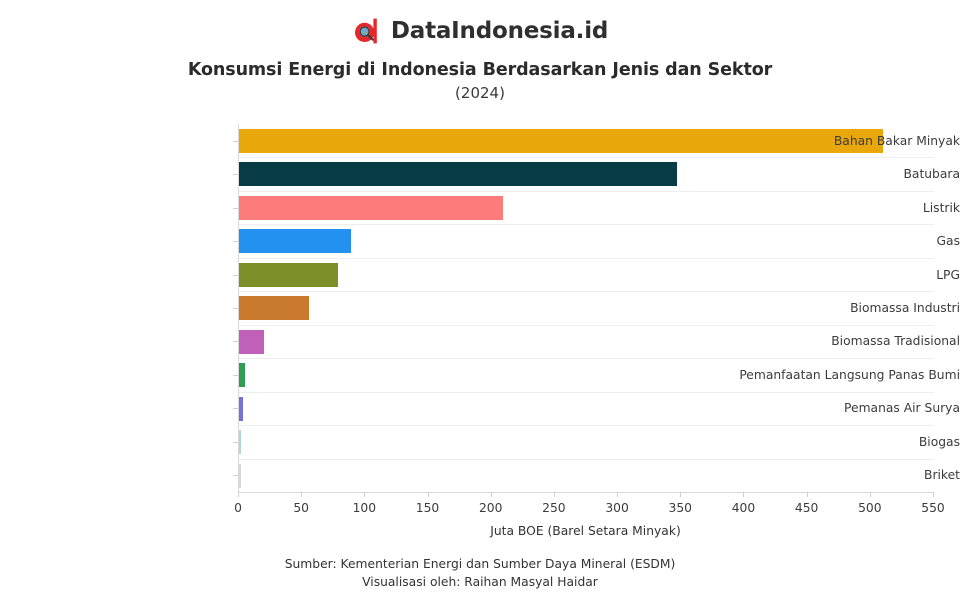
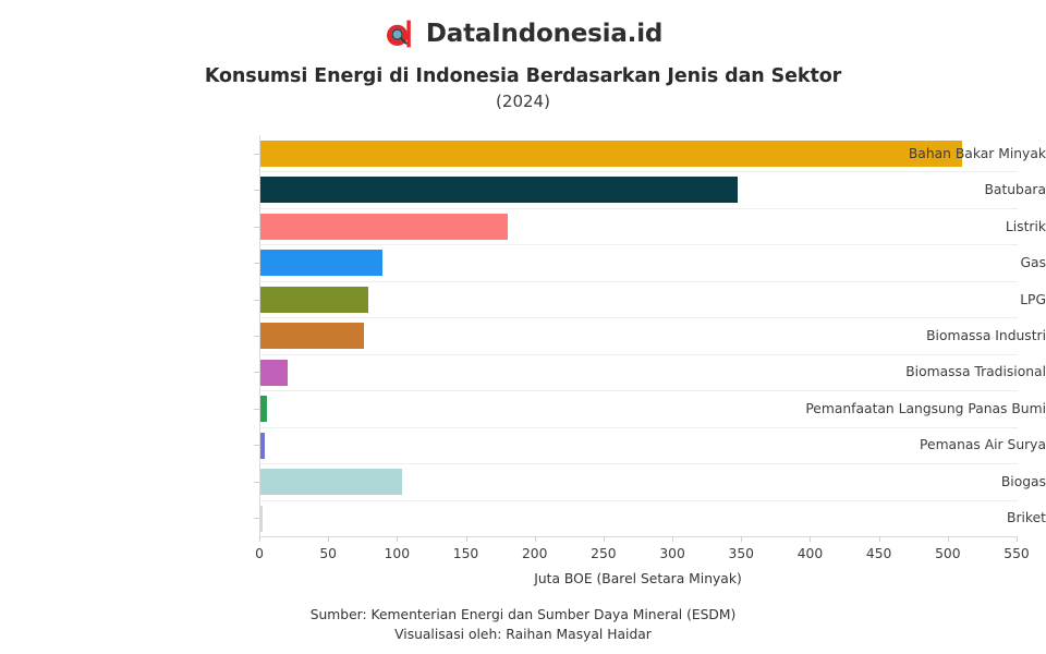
Listrik: 209 -> 180
Biomassa Industri: 55 -> 75
Biogas: 2 -> 103
